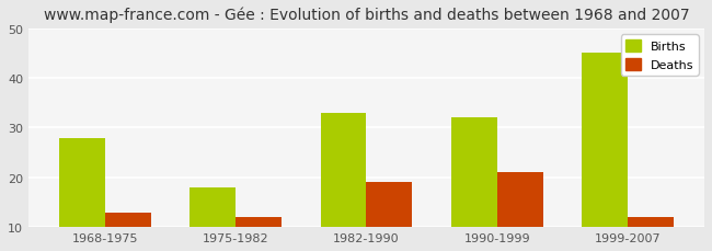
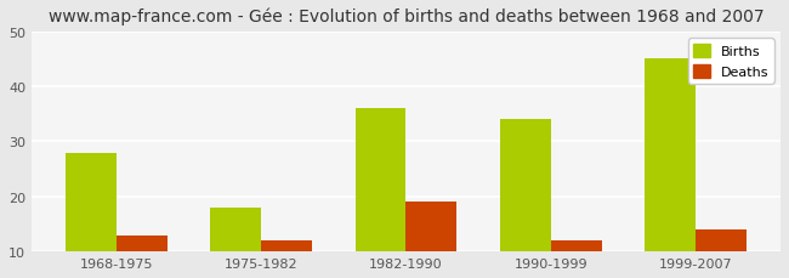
Births/1982-1990: 33 -> 36
Births/1990-1999: 32 -> 34
Deaths/1990-1999: 21 -> 12
Deaths/1999-2007: 12 -> 14
